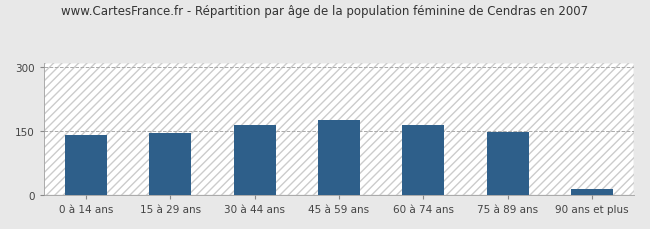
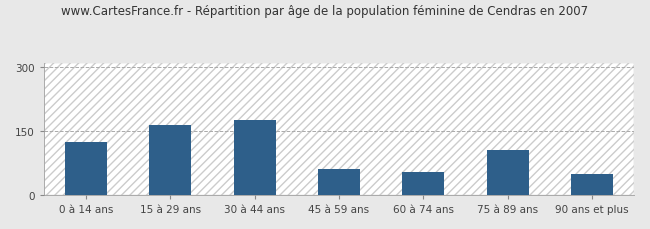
0 à 14 ans: 140 -> 125
15 à 29 ans: 146 -> 165
30 à 44 ans: 163 -> 175
45 à 59 ans: 176 -> 60
60 à 74 ans: 165 -> 55
75 à 89 ans: 147 -> 105
90 ans et plus: 13 -> 50
